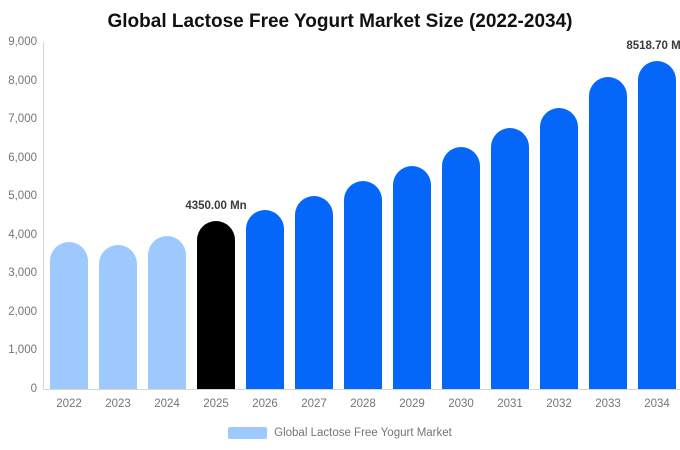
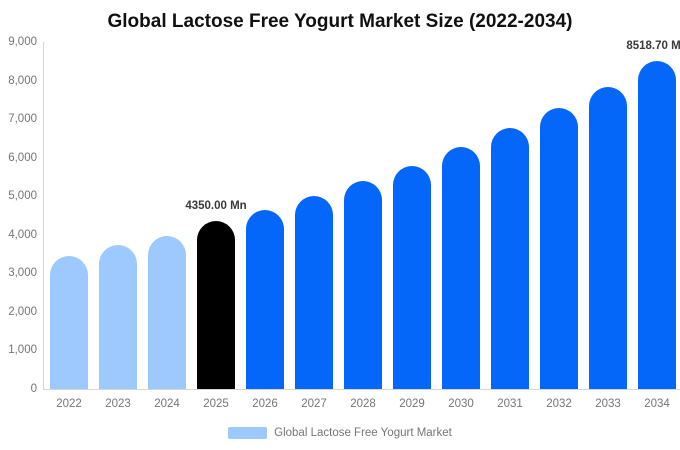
2022: 3800 -> 3400
2033: 8100 -> 7800
